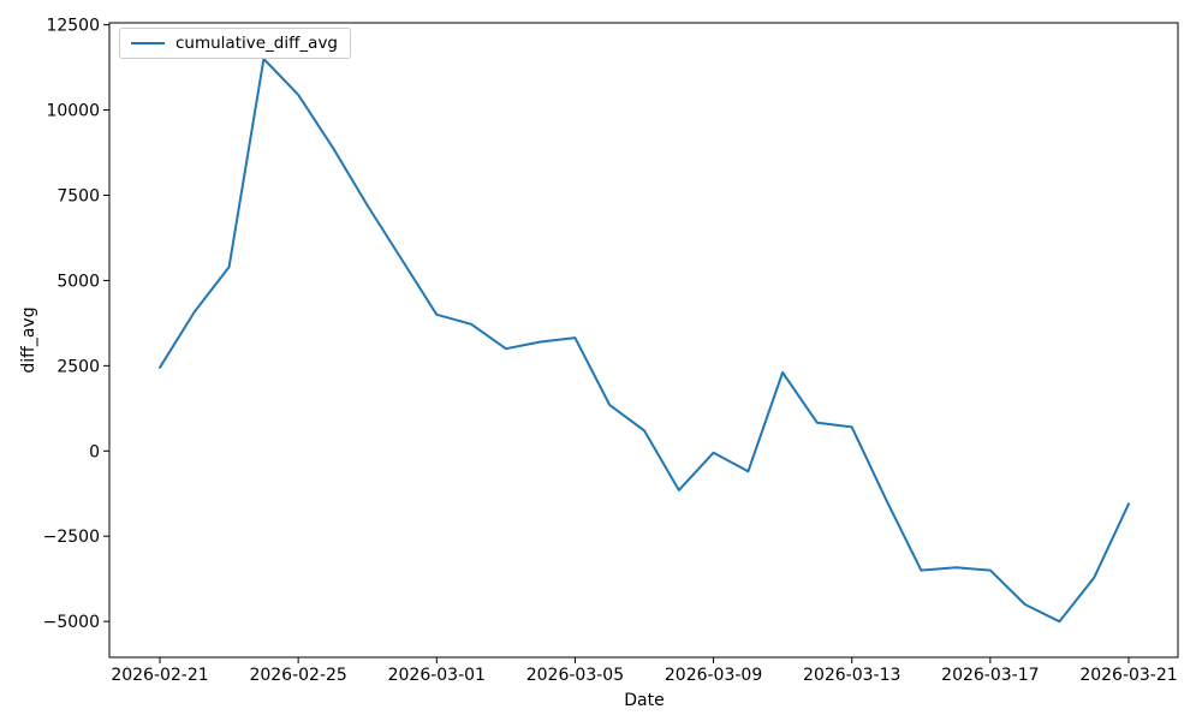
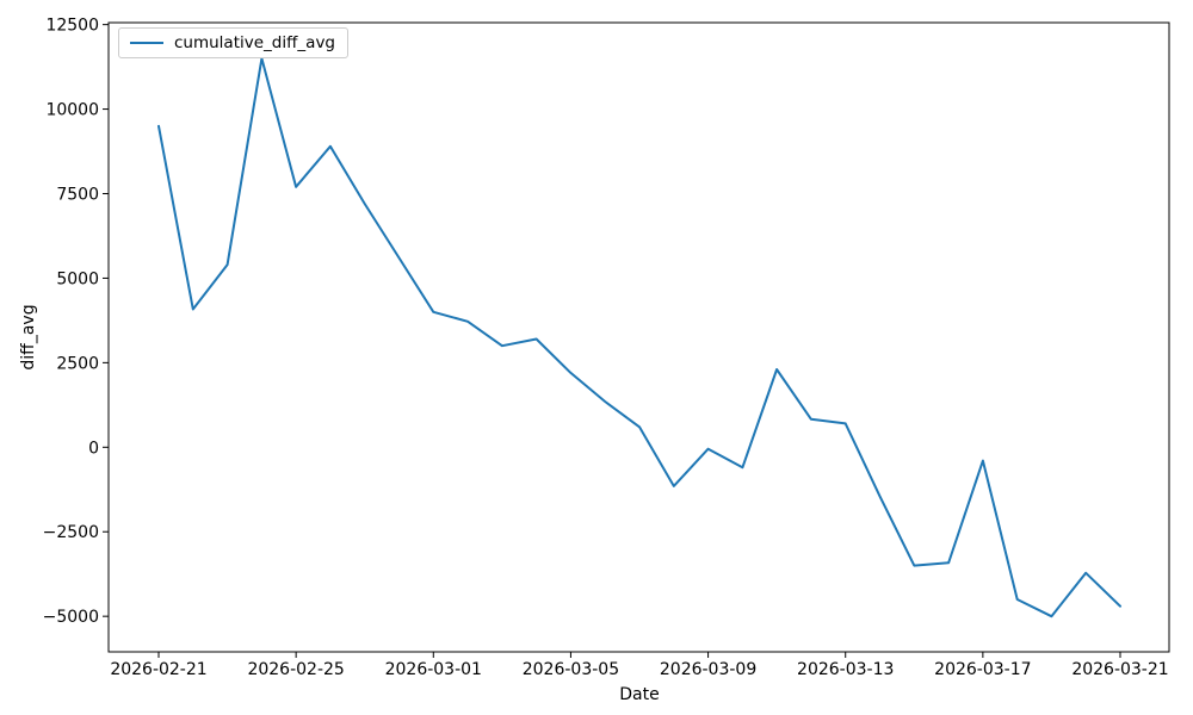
2026-02-21: 2400 -> 9500
2026-02-25: 10400 -> 7700
2026-03-05: 3300 -> 2200
2026-03-17: -3500 -> -400
2026-03-21: -1600 -> -4700
